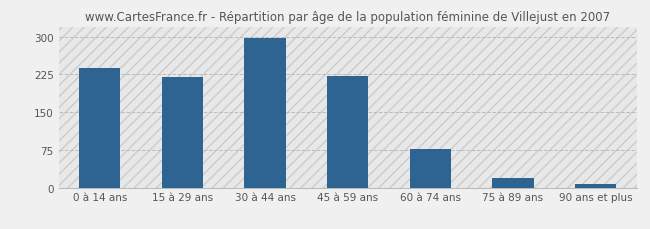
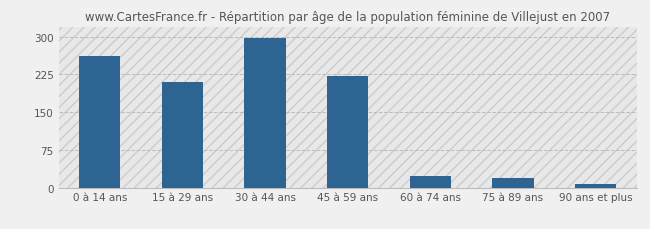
0 à 14 ans: 238 -> 262
15 à 29 ans: 220 -> 210
60 à 74 ans: 77 -> 24
